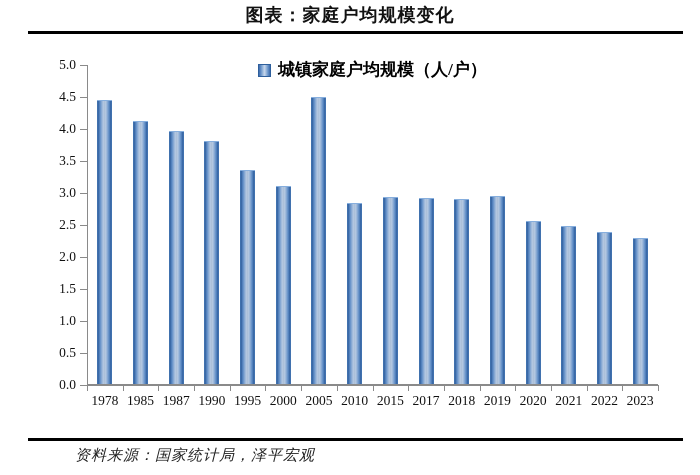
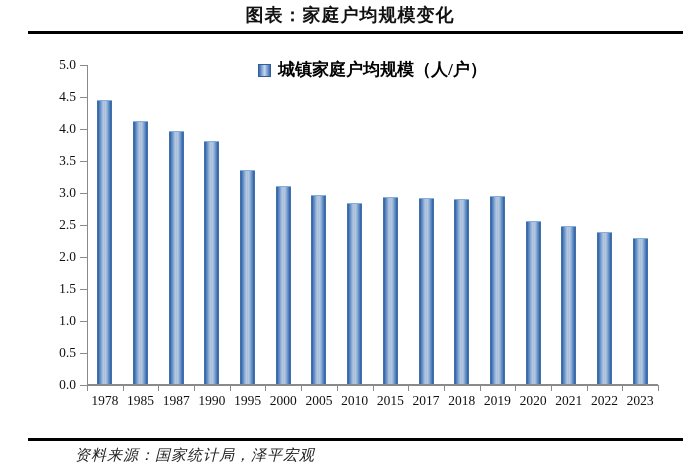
2005: 4.5 -> 3.0
